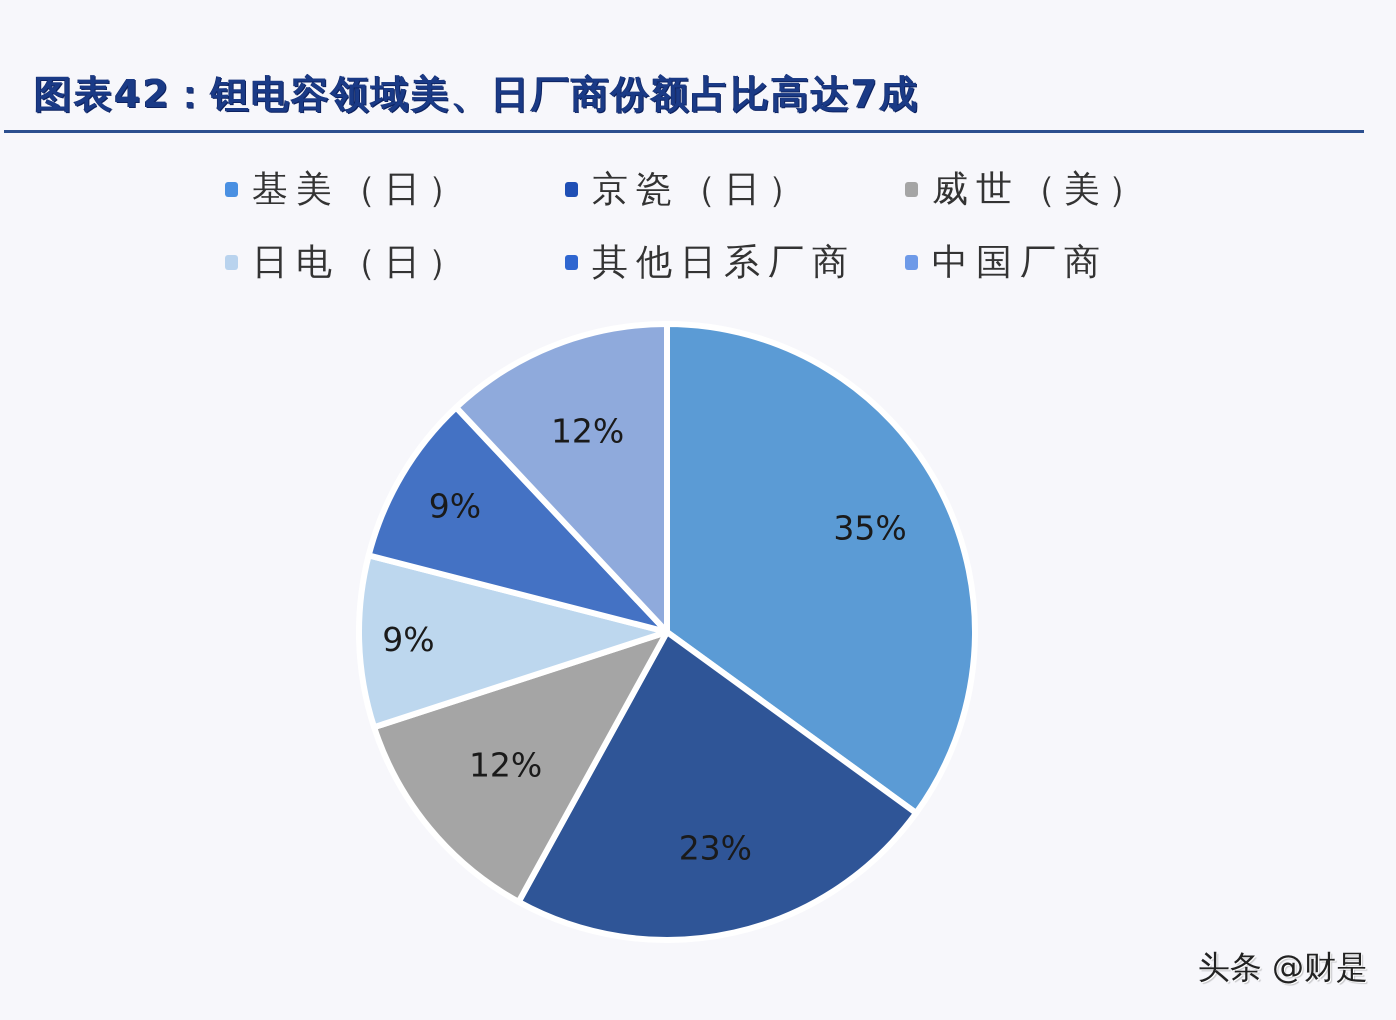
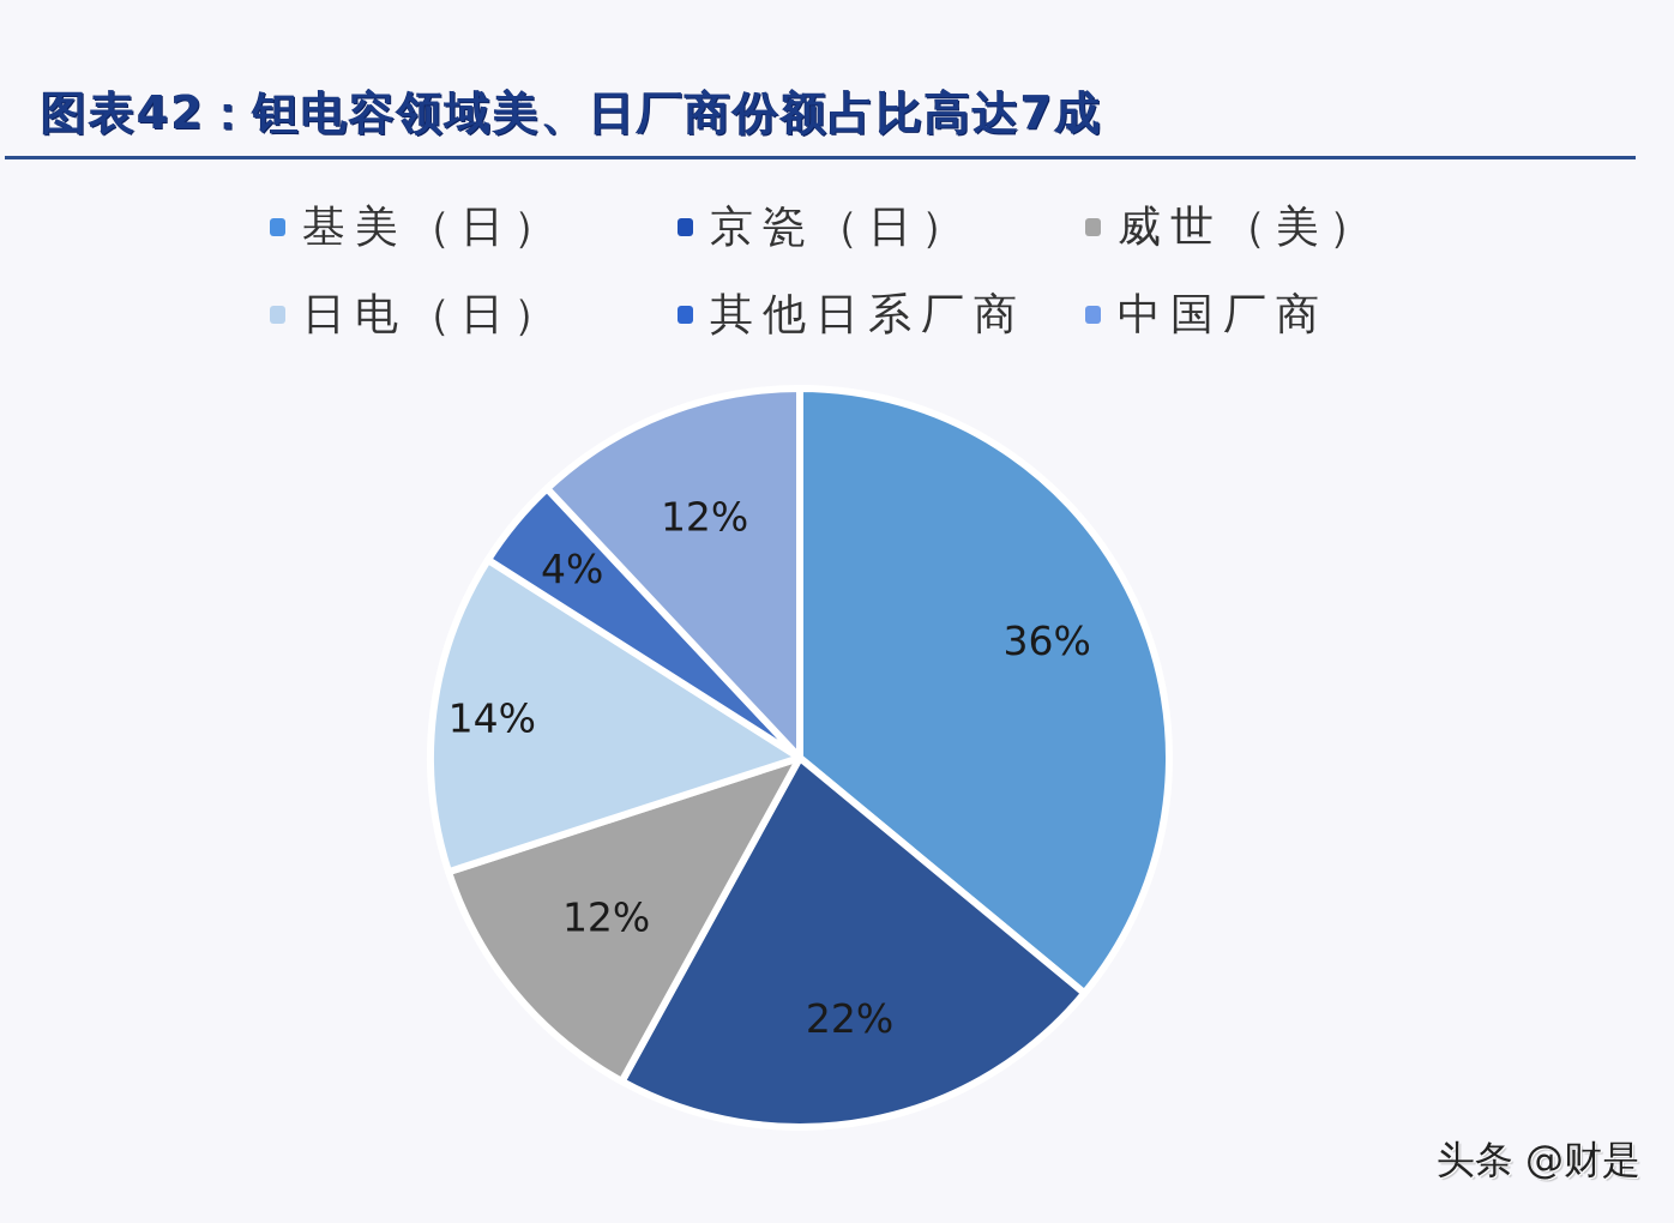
基美（日）: 35% -> 36%
京瓷（日）: 23% -> 22%
日电（日）: 9% -> 14%
其他日系厂商: 9% -> 4%
